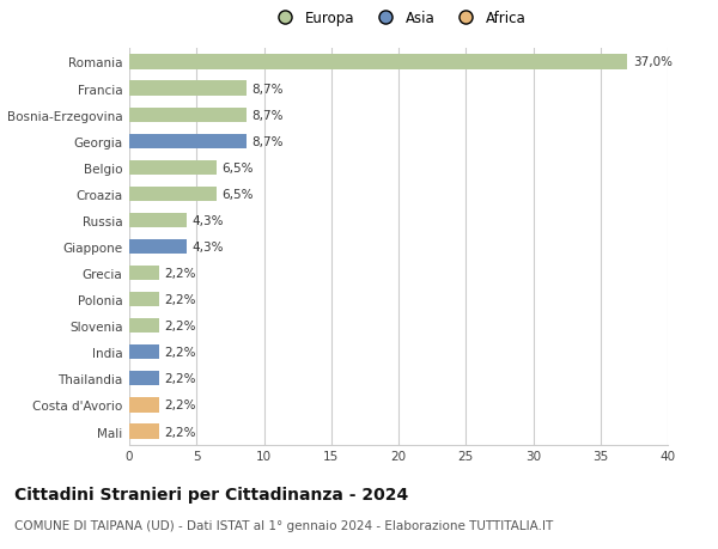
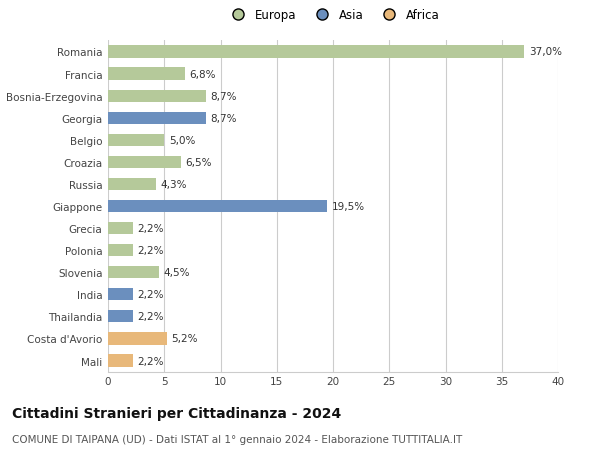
Francia: 8,7% -> 6,8%
Belgio: 6,5% -> 5,0%
Giappone: 4,3% -> 19,5%
Slovenia: 2,2% -> 4,5%
Costa d'Avorio: 2,2% -> 5,2%
